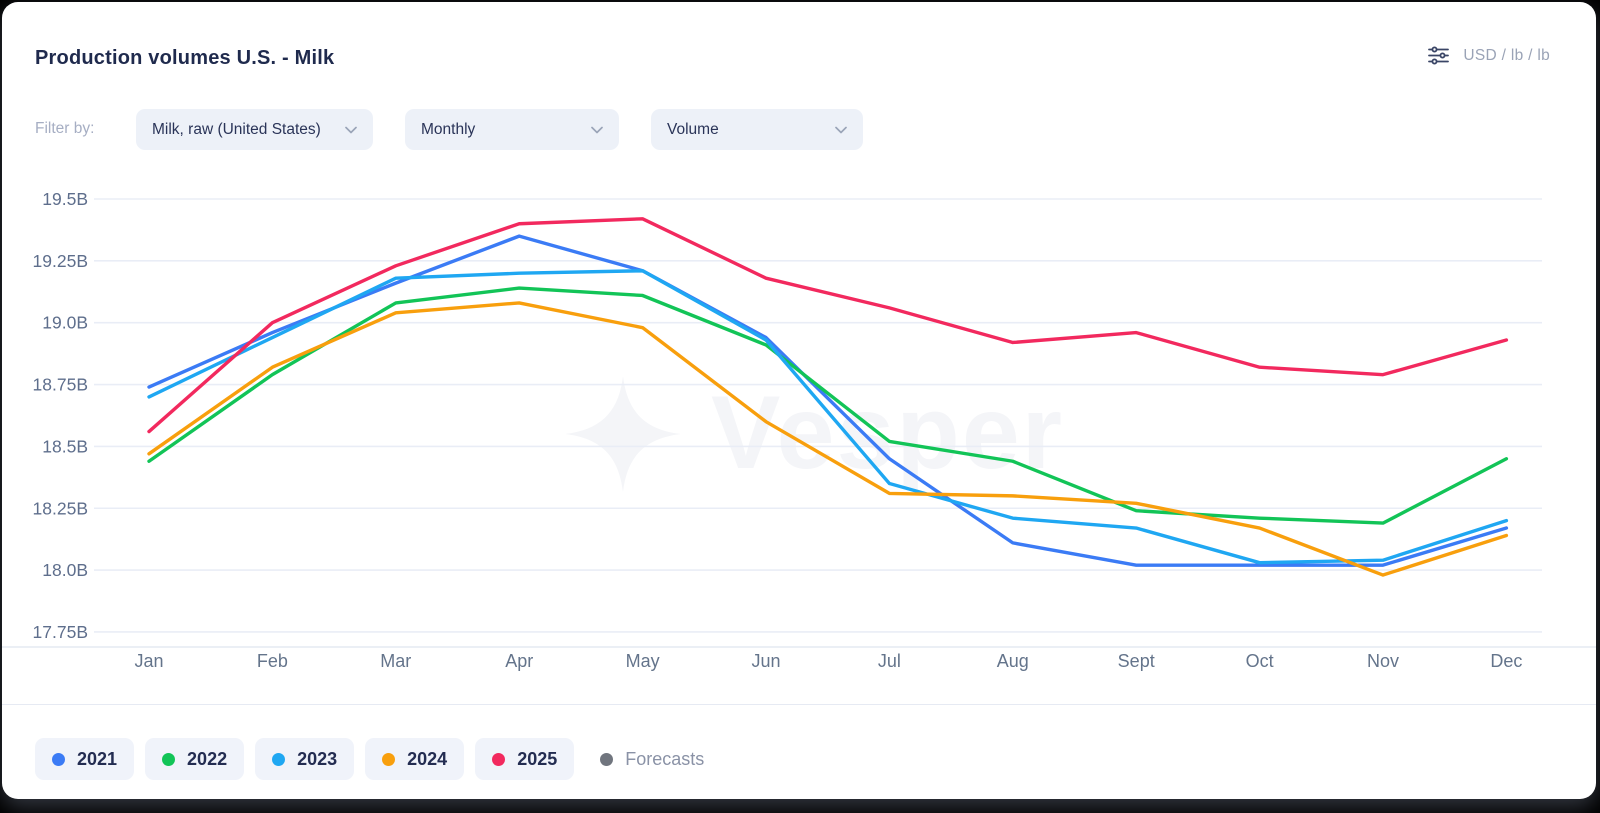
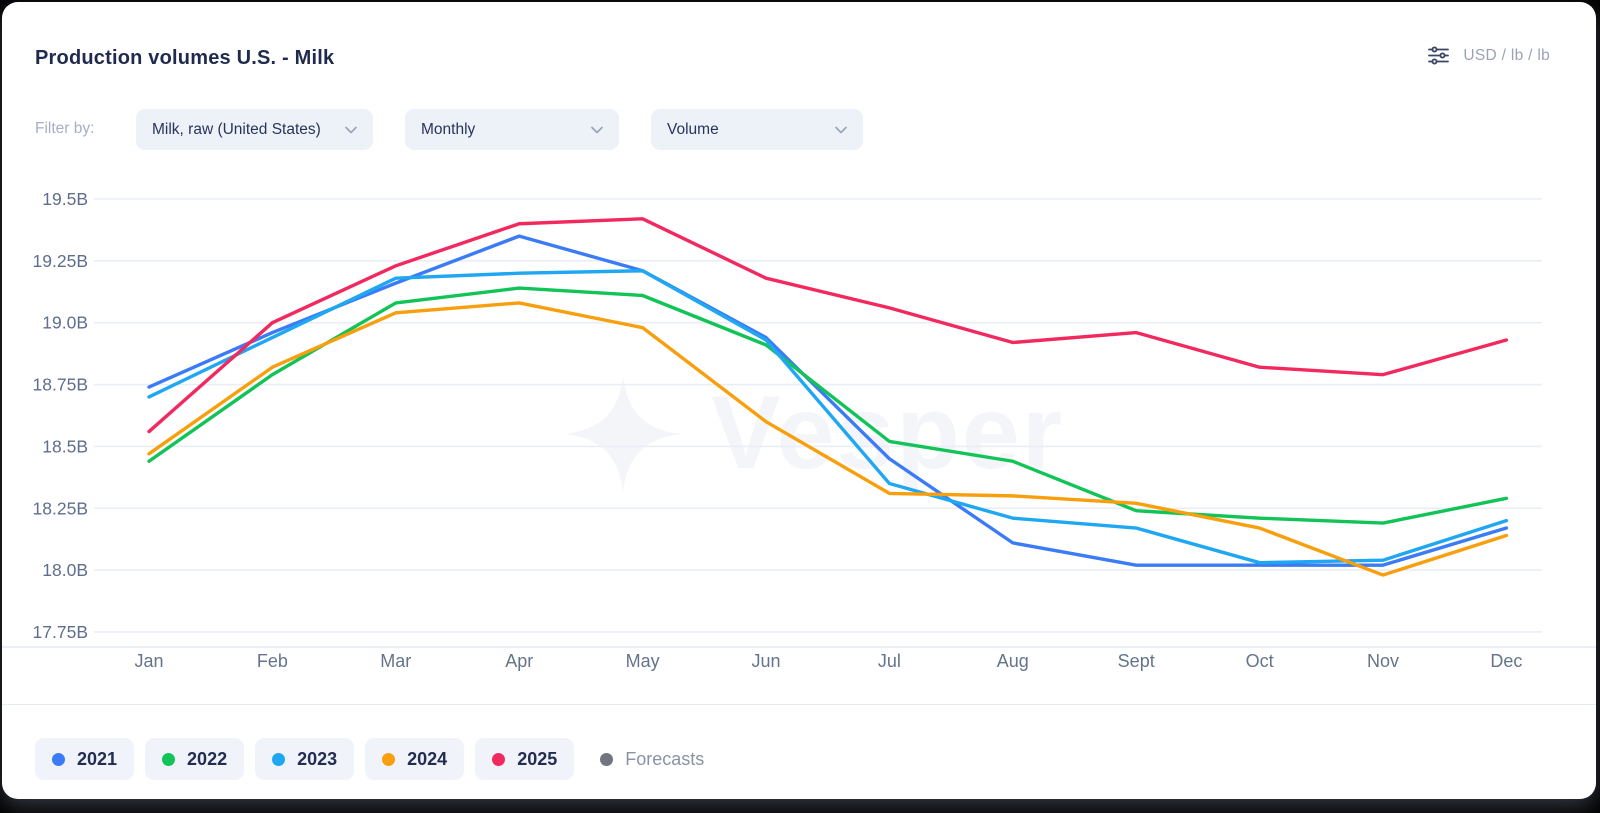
2022/Dec: 18.45B -> 18.29B
